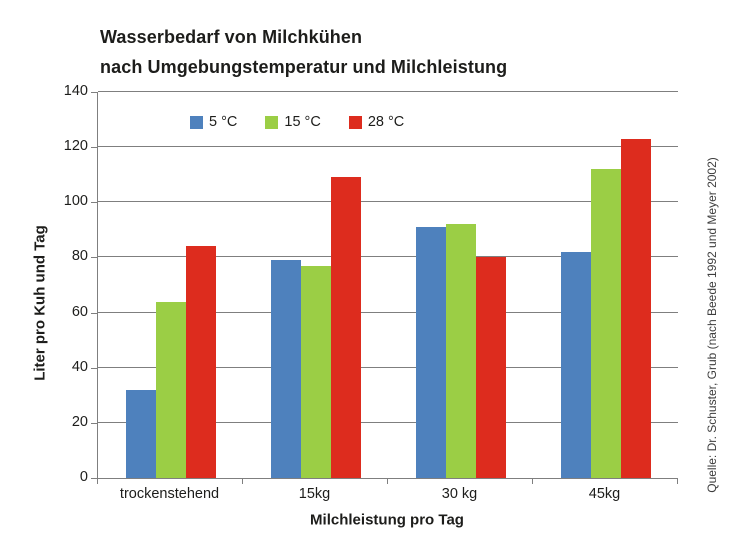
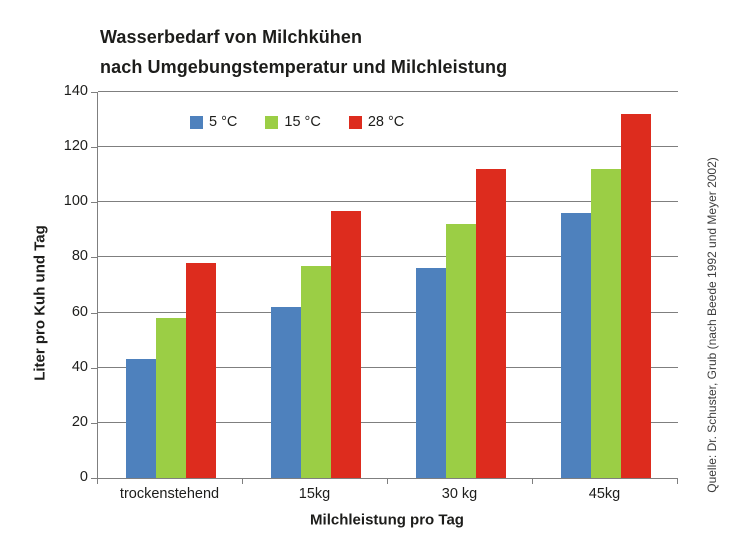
5 °C/trockenstehend: 32 -> 43
15 °C/trockenstehend: 64 -> 58
28 °C/trockenstehend: 84 -> 78
5 °C/15kg: 79 -> 62
28 °C/15kg: 109 -> 97
5 °C/30 kg: 91 -> 76
28 °C/30 kg: 80 -> 112
5 °C/45kg: 82 -> 96
28 °C/45kg: 123 -> 132
